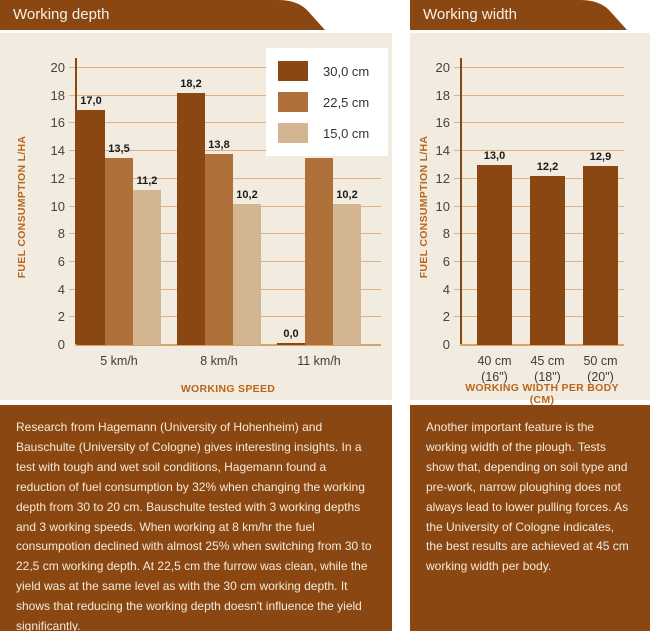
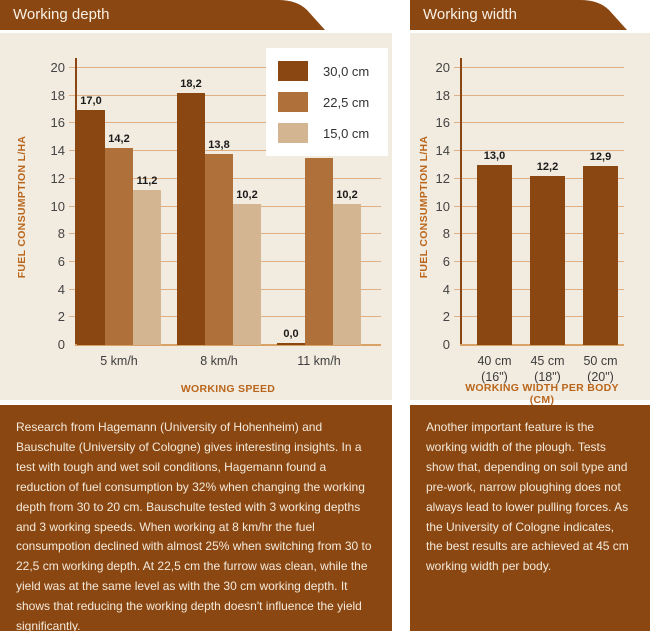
Working depth/22,5 cm/5 km/h: 13,5 -> 14,2
